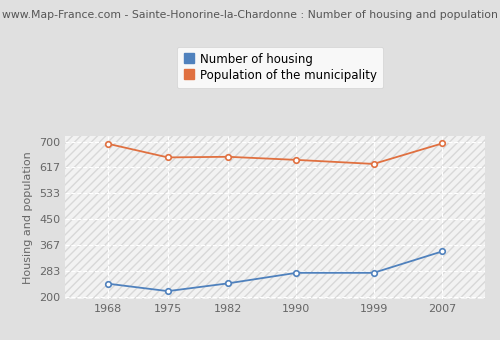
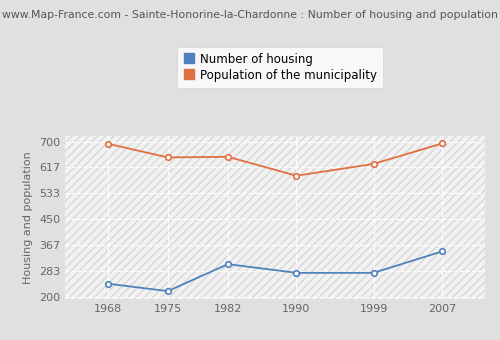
Number of housing/1982: 243 -> 305
Population of the municipality/1990: 641 -> 590
